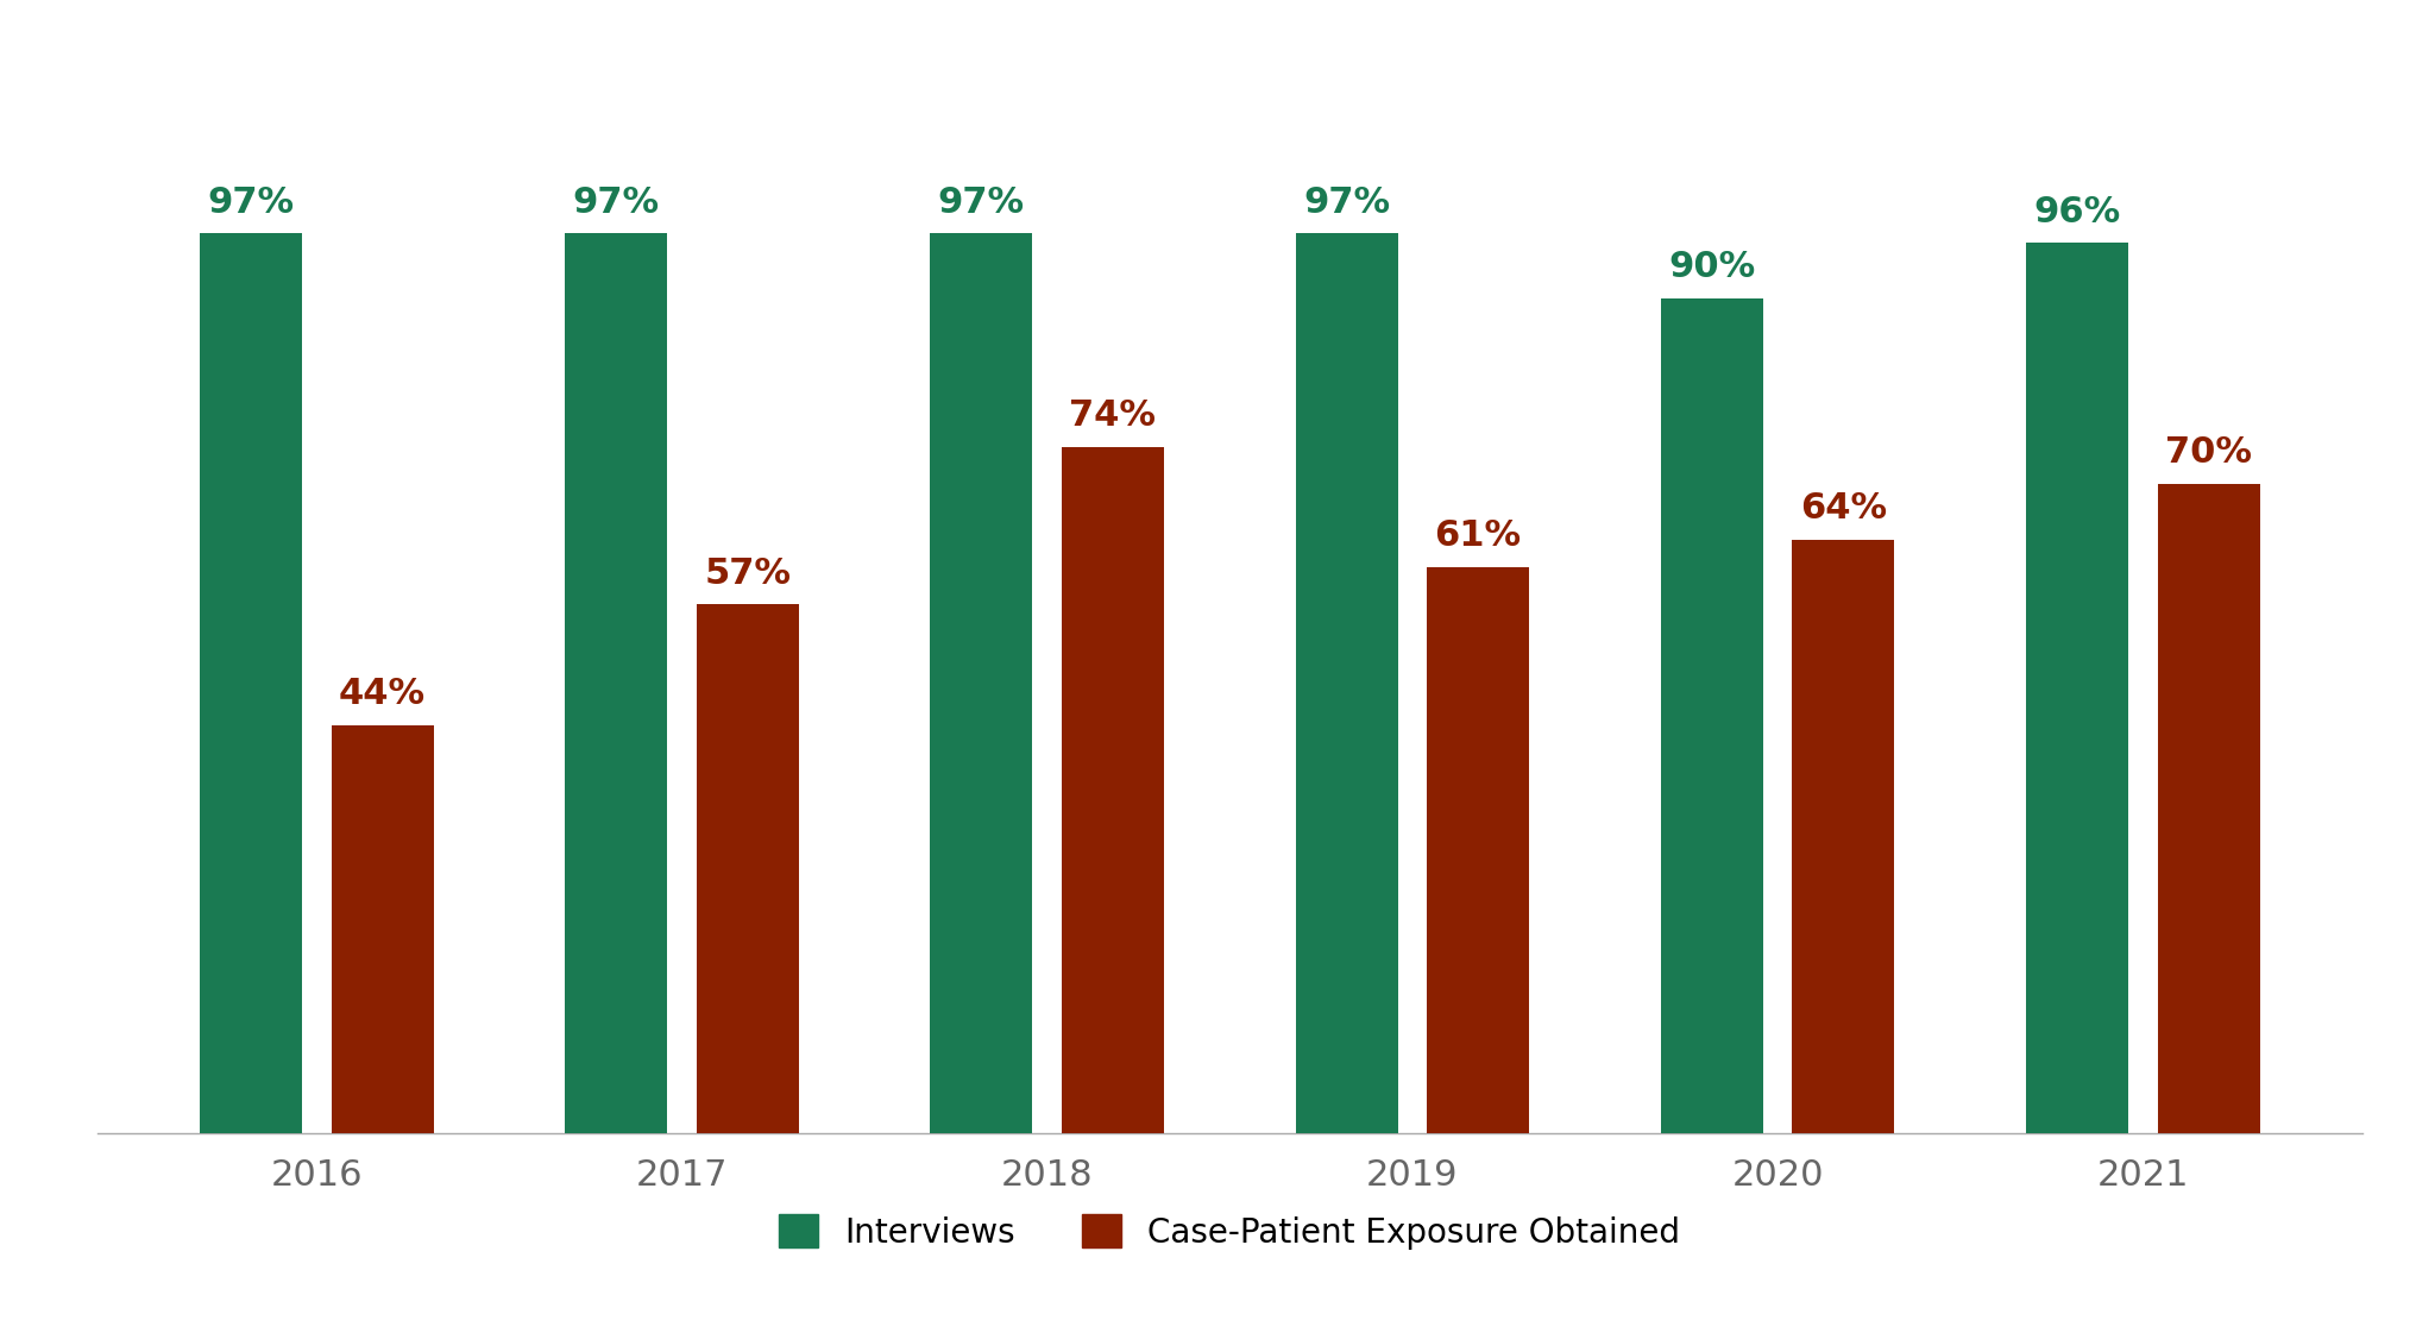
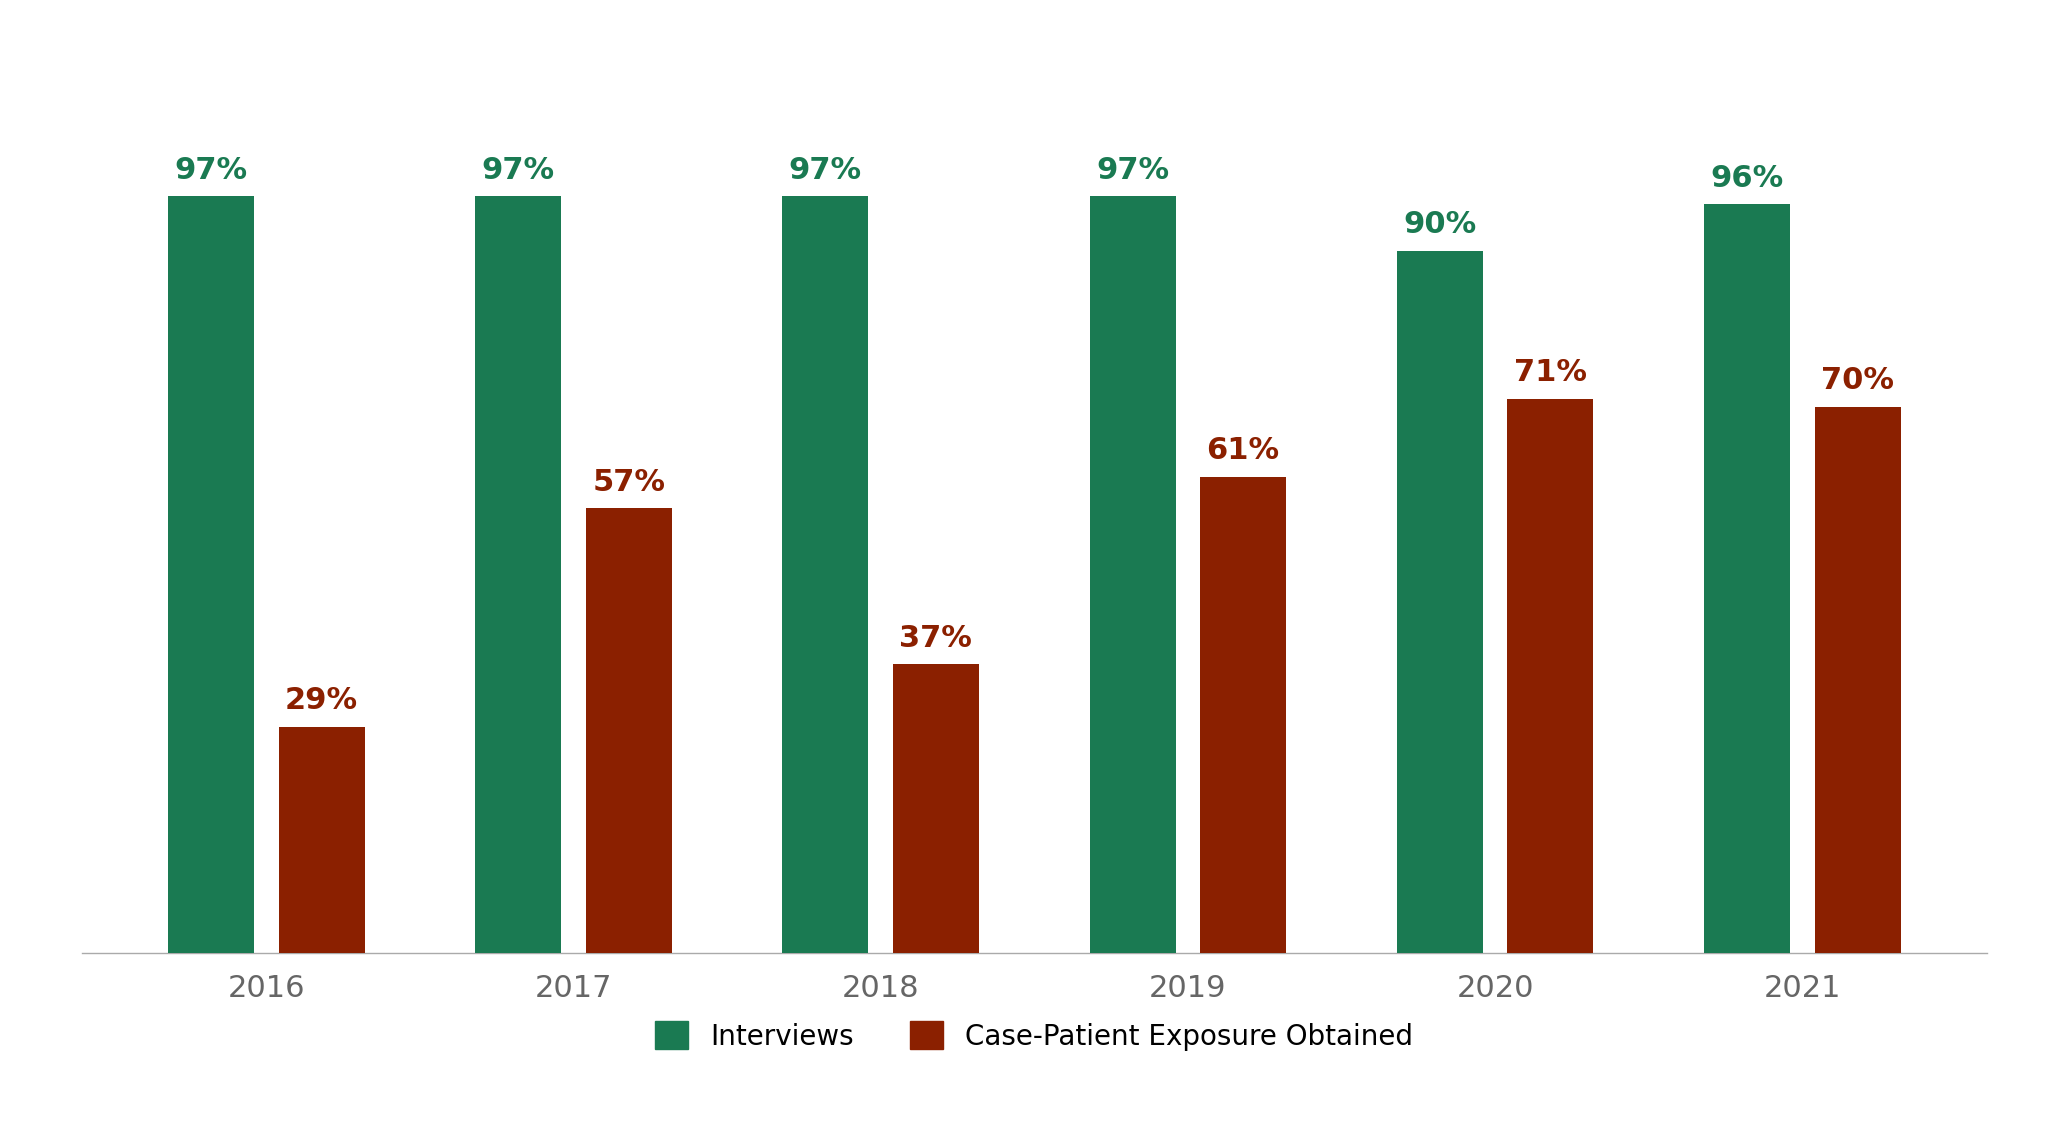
Case-Patient Exposure Obtained/2016: 44% -> 29%
Case-Patient Exposure Obtained/2018: 74% -> 37%
Case-Patient Exposure Obtained/2020: 64% -> 71%
